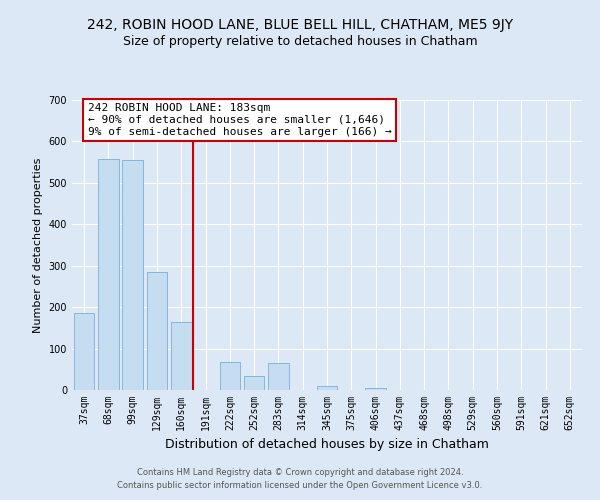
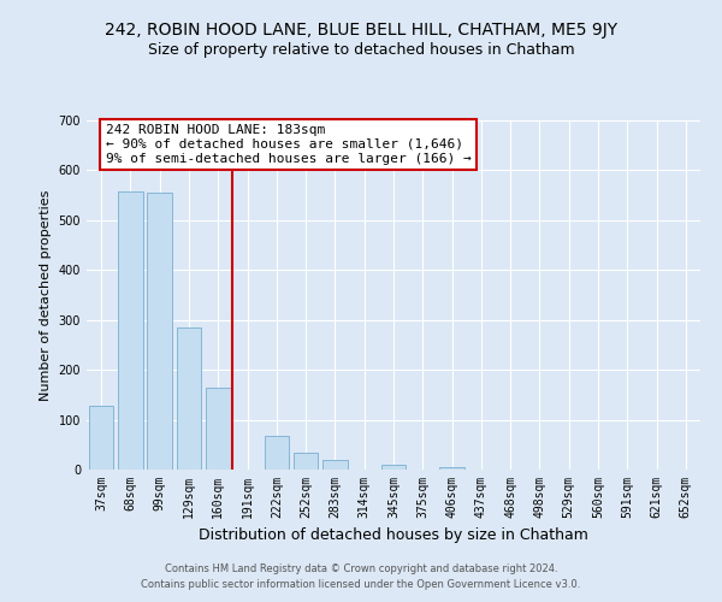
37sqm: 185 -> 128
283sqm: 65 -> 19
